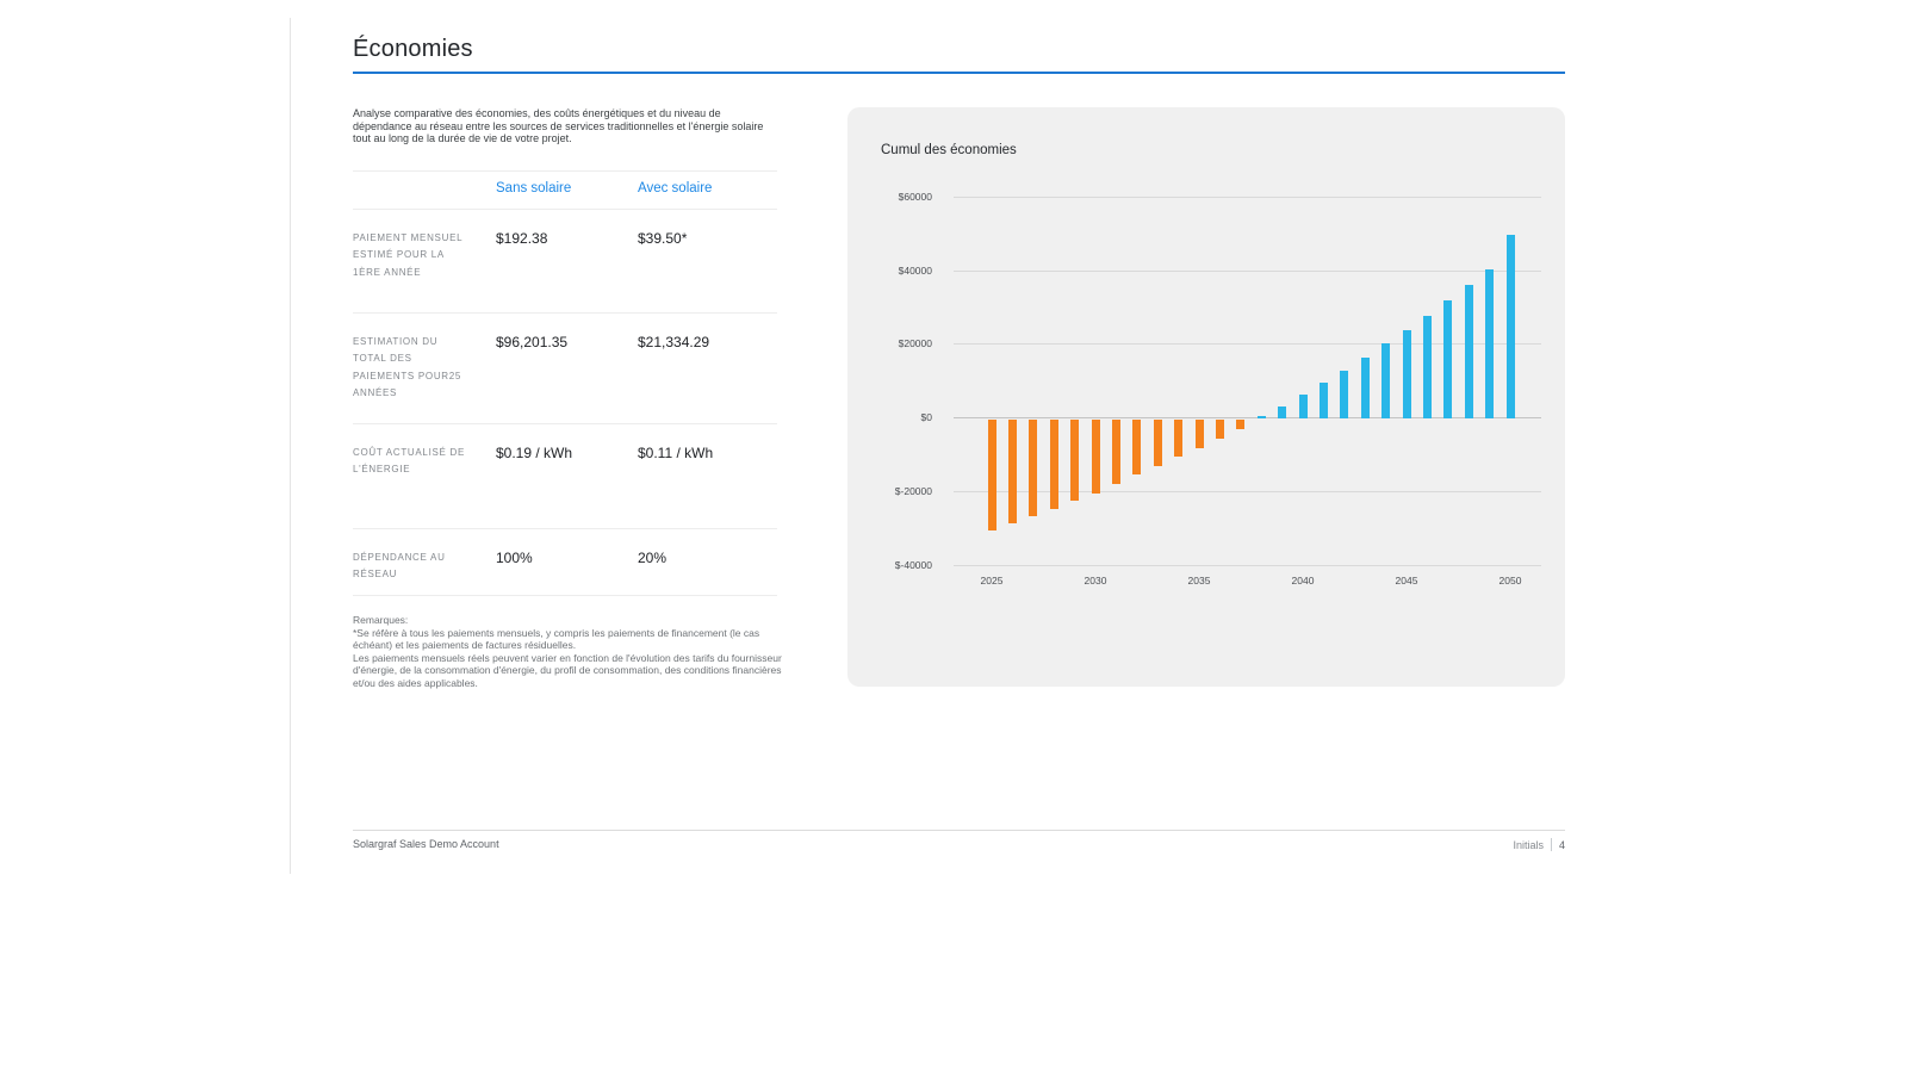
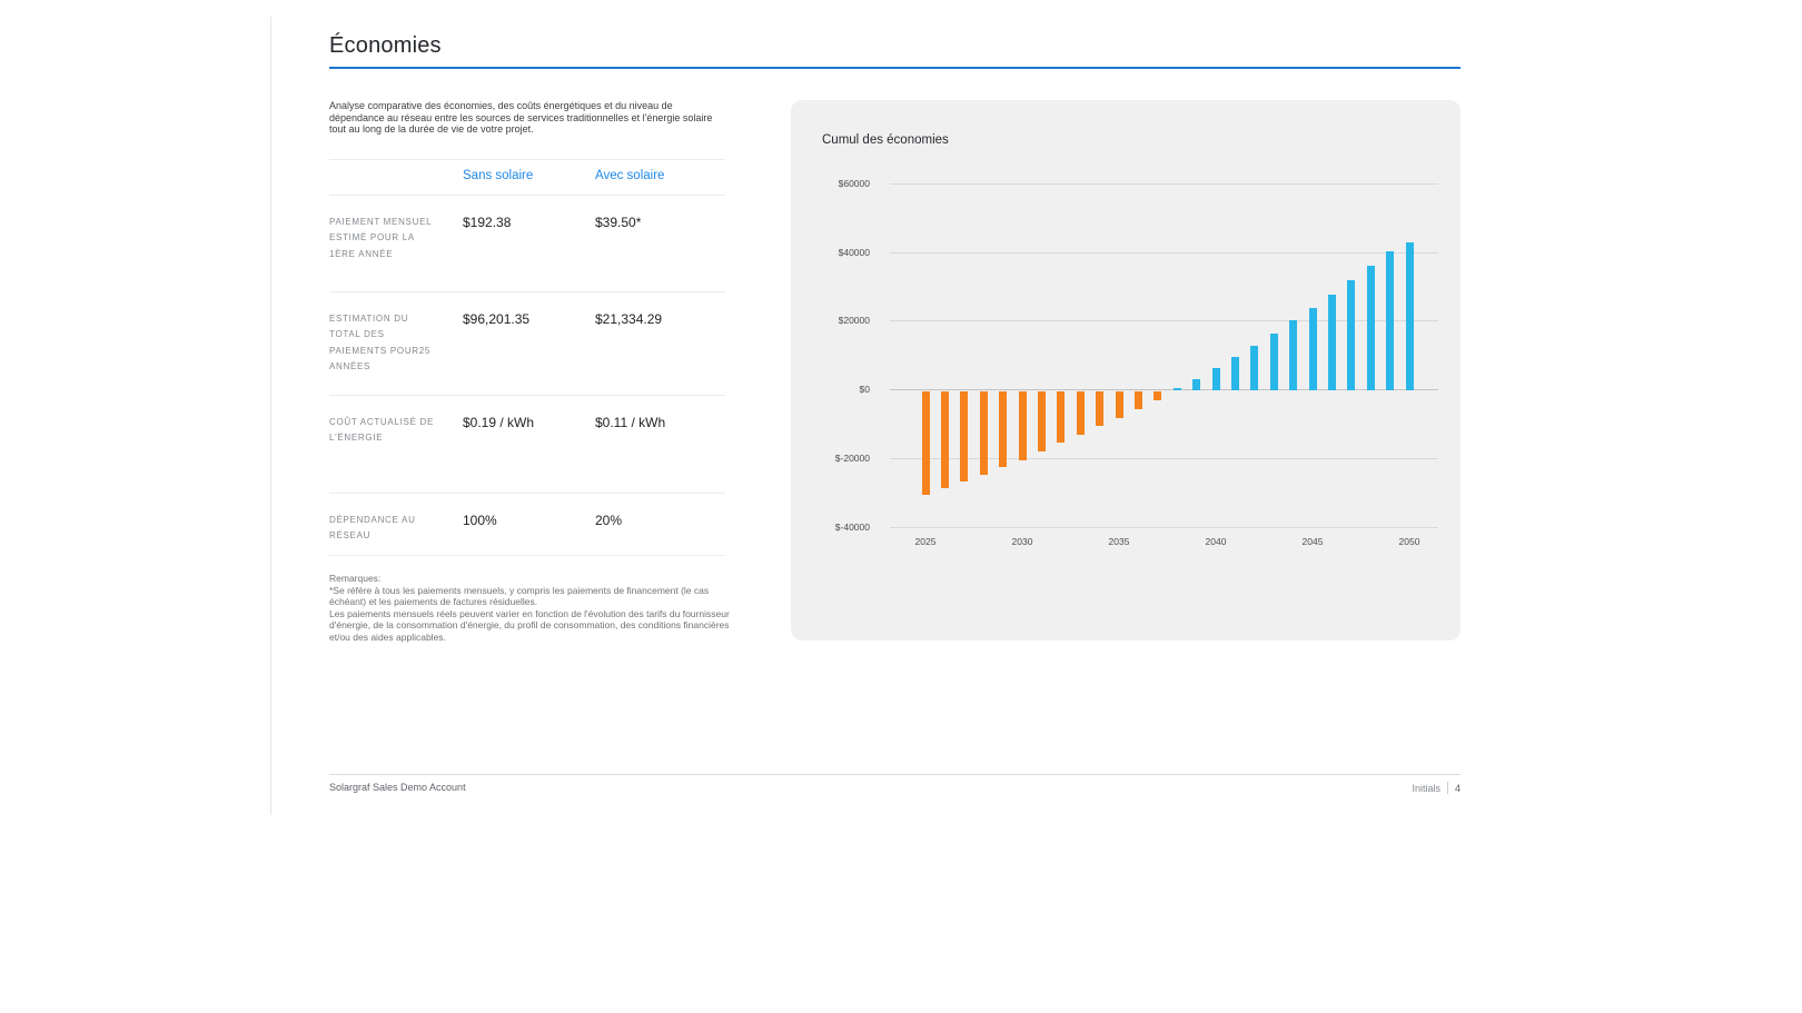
2050: $50000 -> $43000
